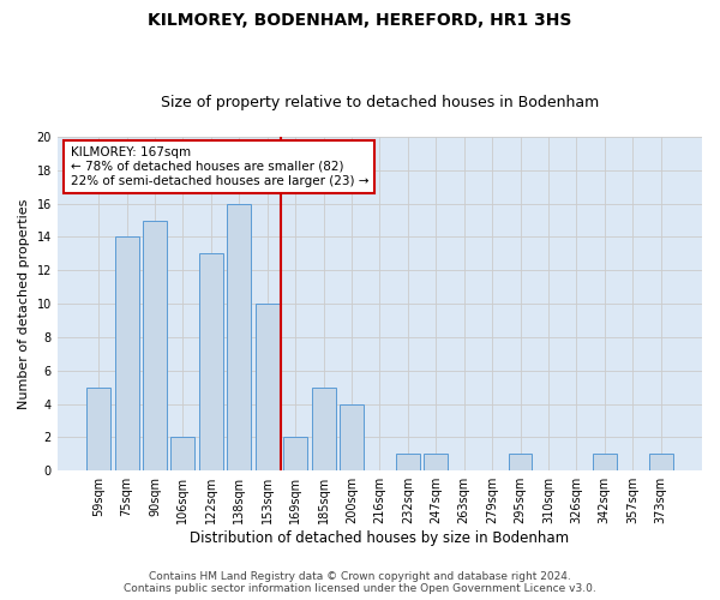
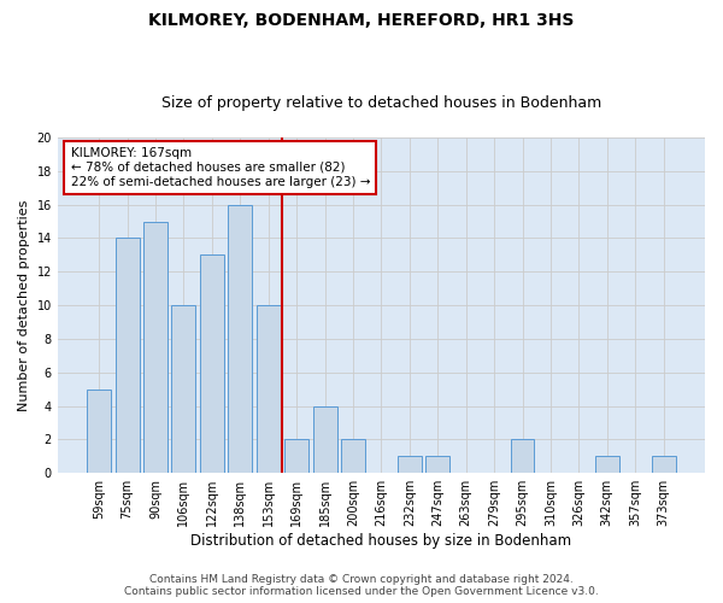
106sqm: 2 -> 10
185sqm: 5 -> 4
200sqm: 4 -> 2
295sqm: 1 -> 2
